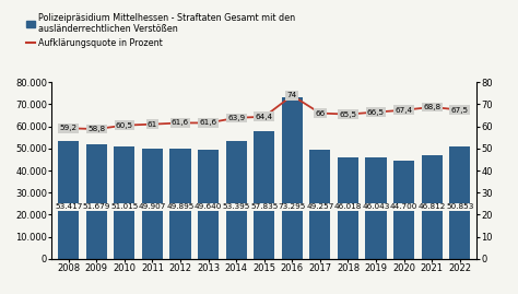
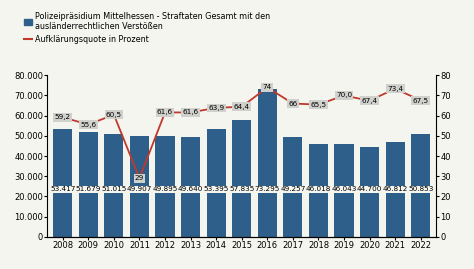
Aufklärungsquote in Prozent/2009: 58,8 -> 55,6
Aufklärungsquote in Prozent/2011: 61 -> 29
Aufklärungsquote in Prozent/2019: 66,5 -> 70,0
Aufklärungsquote in Prozent/2021: 68,8 -> 73,4
